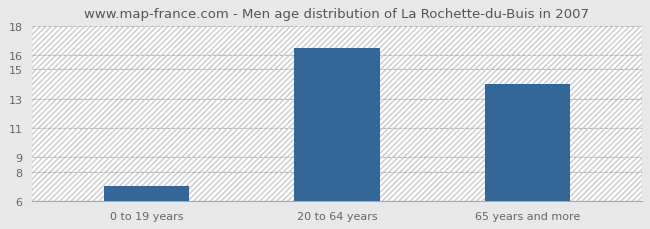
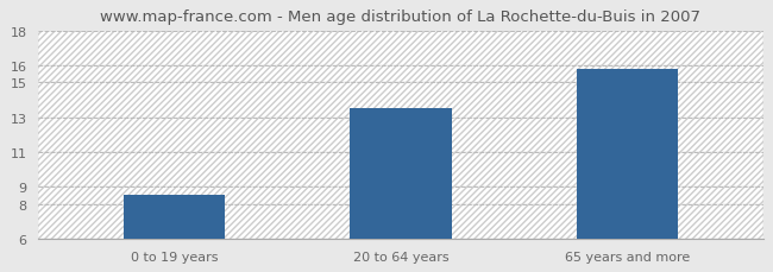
0 to 19 years: 7.0 -> 8.5
20 to 64 years: 16.5 -> 13.5
65 years and more: 14.0 -> 15.8
